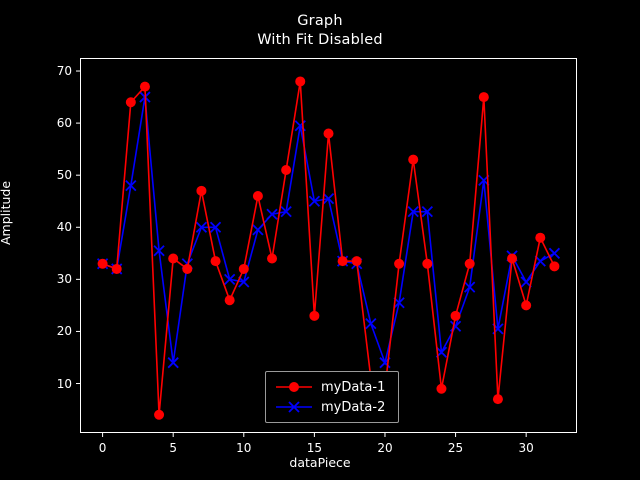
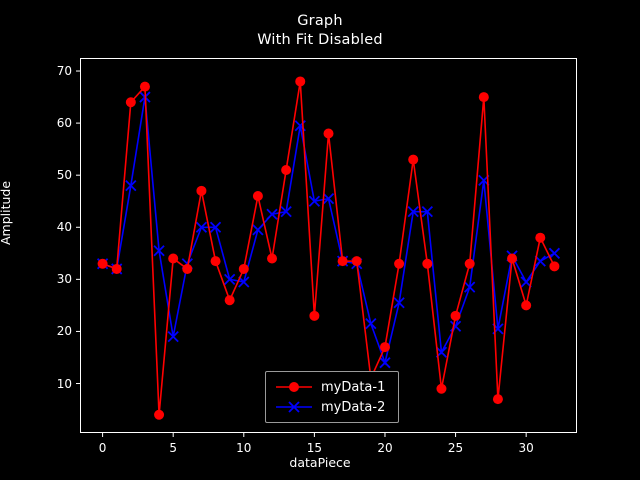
myData-2/5: 14 -> 19
myData-1/20: 9 -> 17
